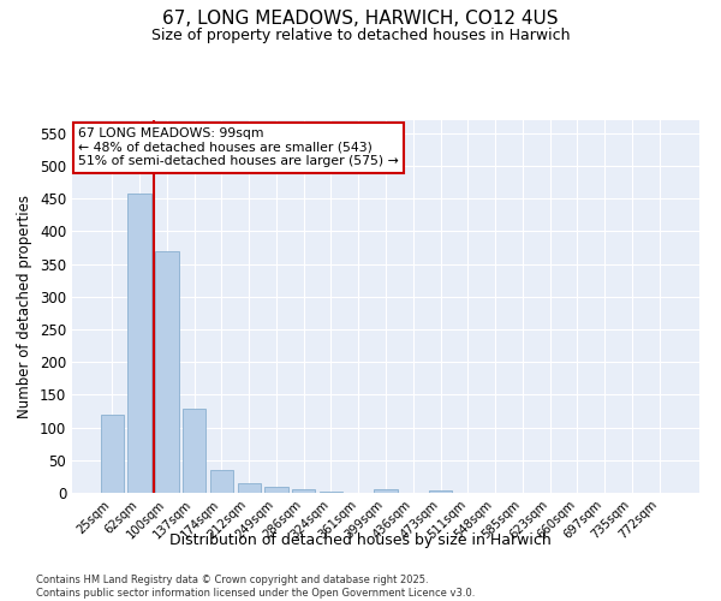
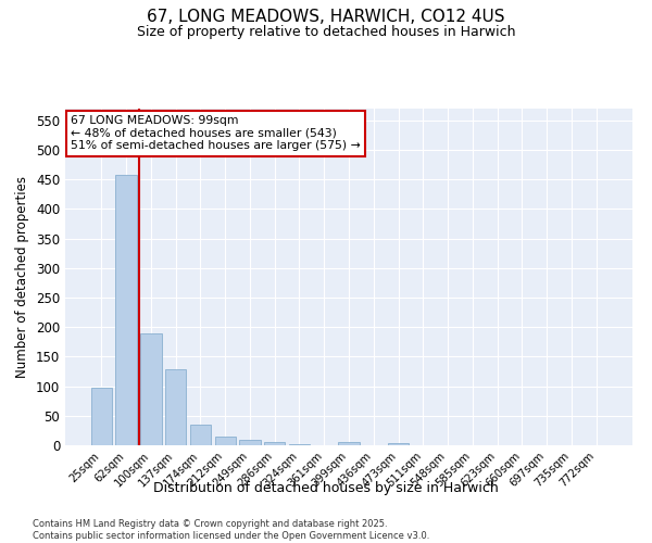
25sqm: 120 -> 98
100sqm: 370 -> 190
